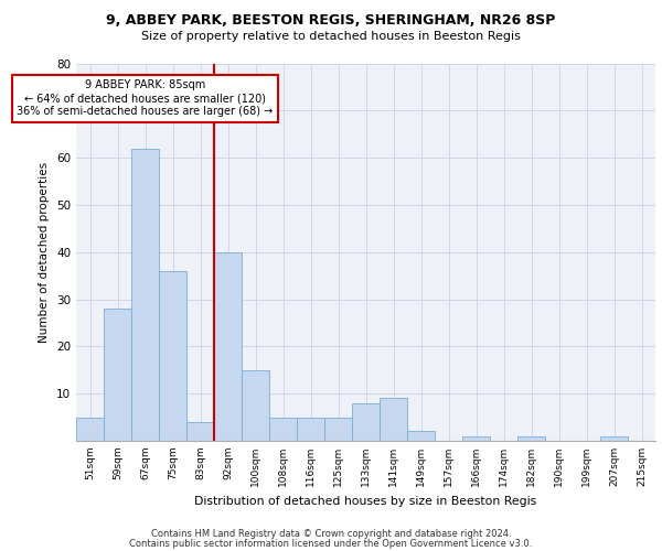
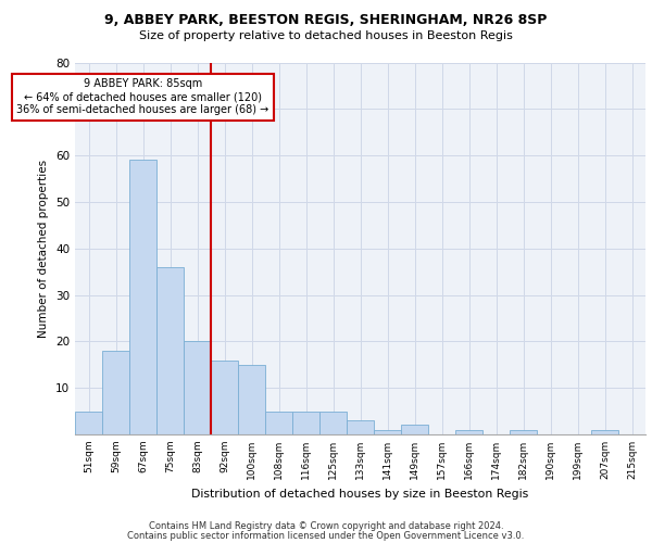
59sqm: 28 -> 18
67sqm: 62 -> 59
83sqm: 4 -> 20
92sqm: 40 -> 16
133sqm: 8 -> 3
141sqm: 9 -> 1
